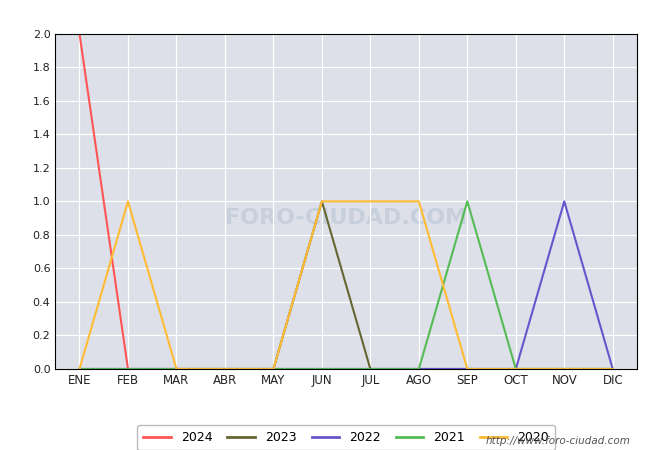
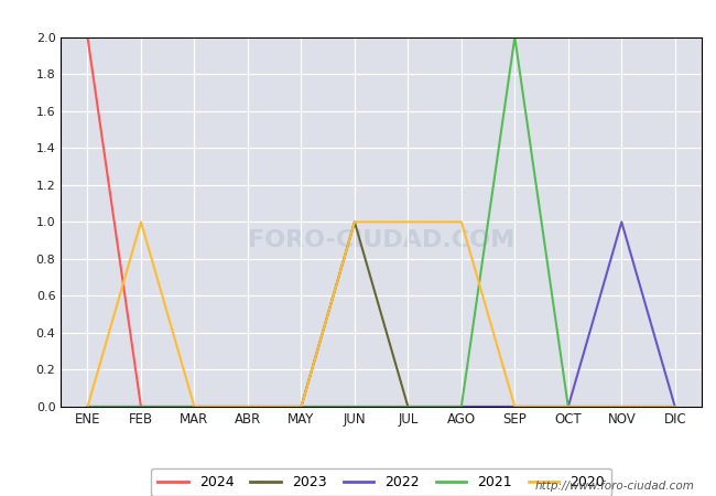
2021/SEP: 1 -> 2
